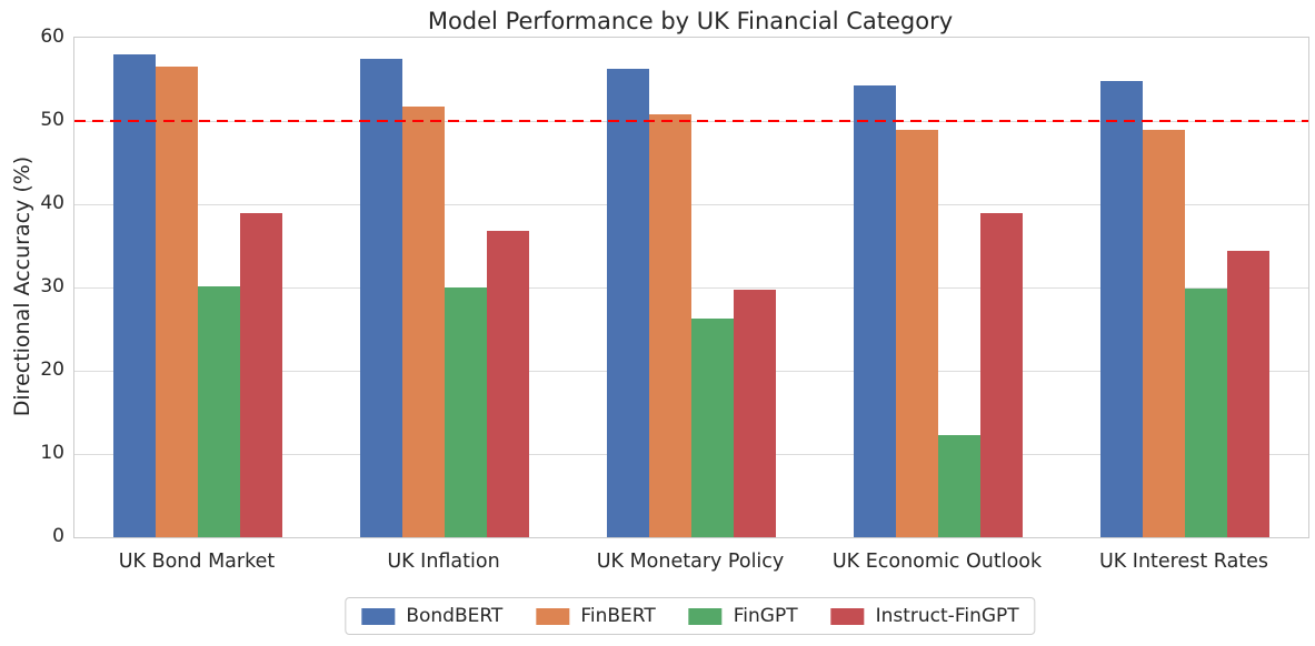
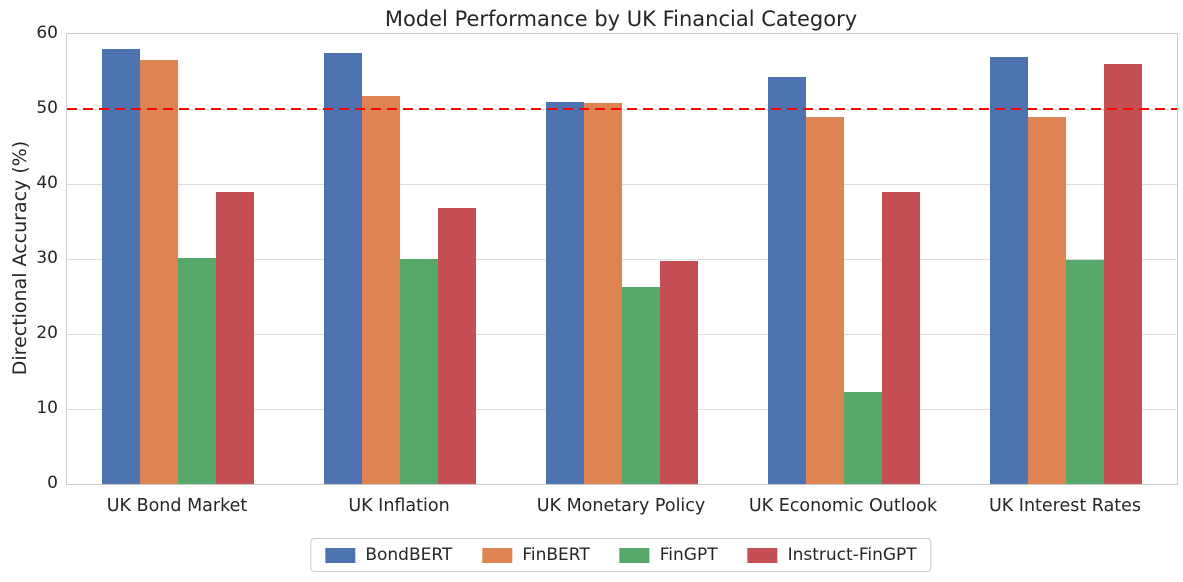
BondBERT/UK Monetary Policy: 56 -> 51
BondBERT/UK Interest Rates: 55 -> 57
Instruct-FinGPT/UK Interest Rates: 34 -> 56
